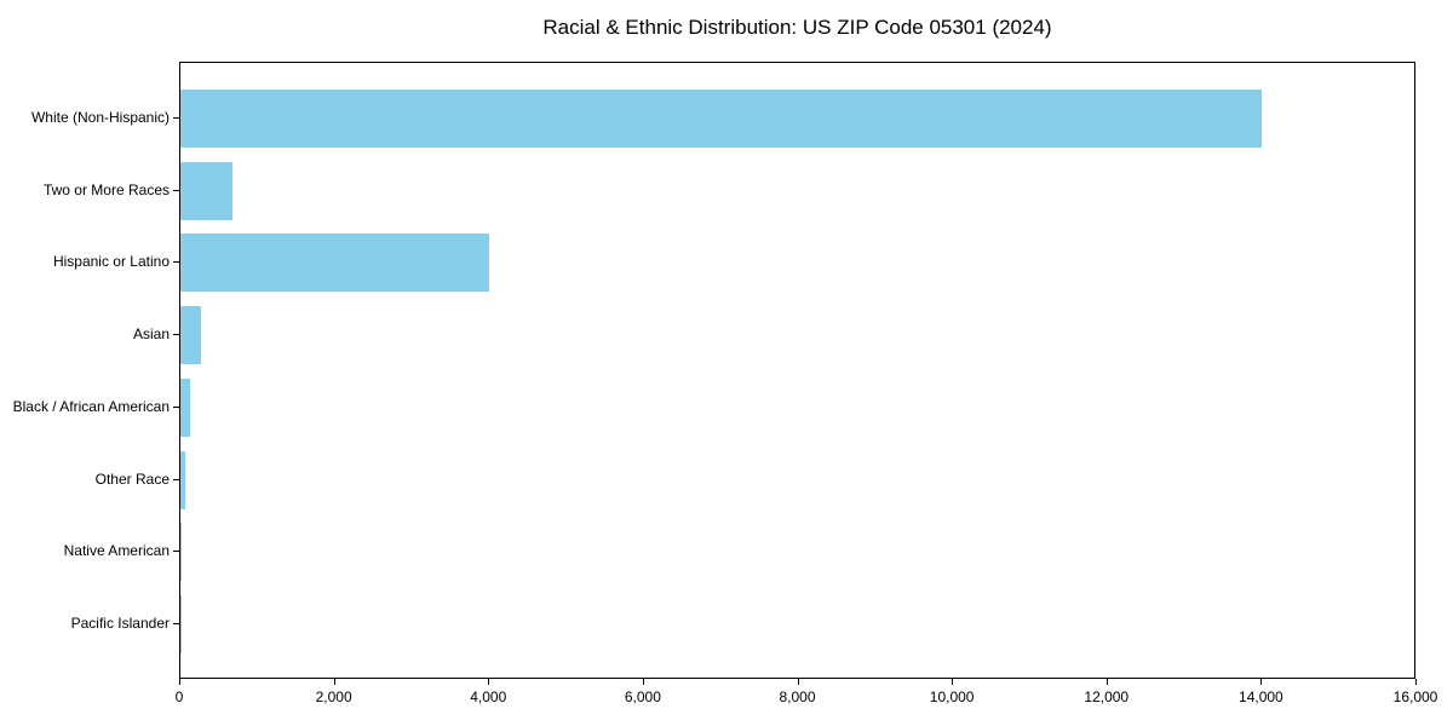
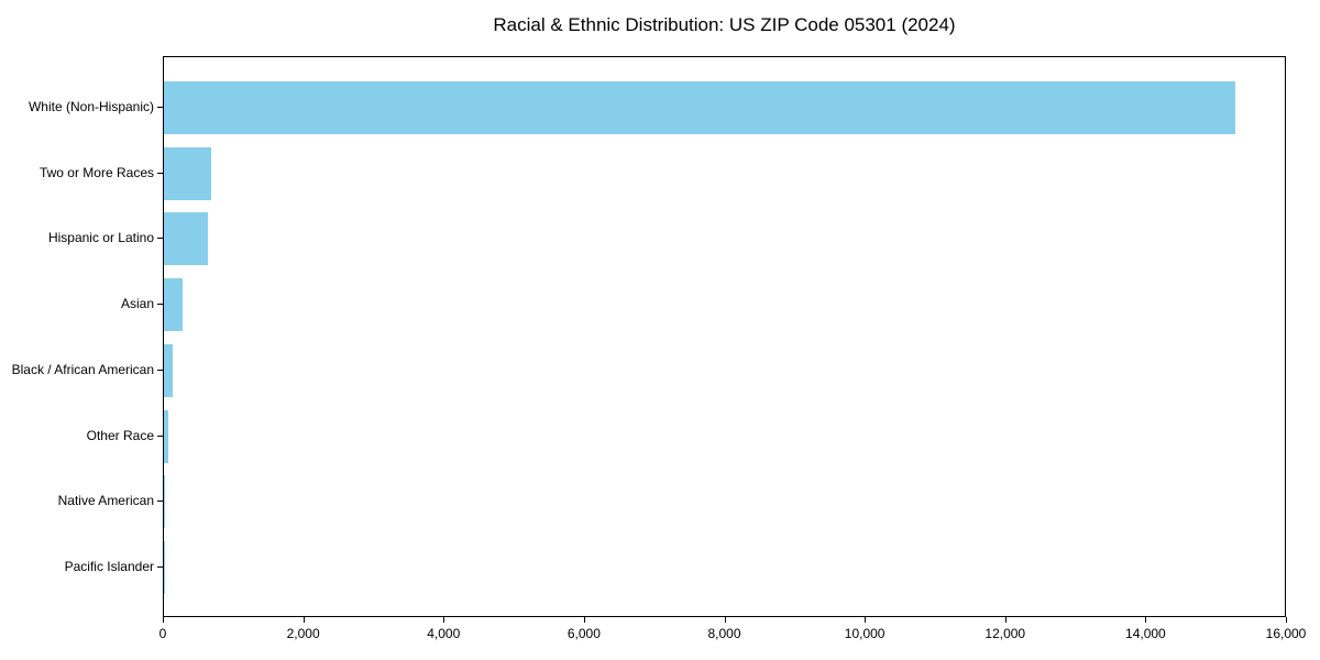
White (Non-Hispanic): 14000 -> 15300
Hispanic or Latino: 4000 -> 600
